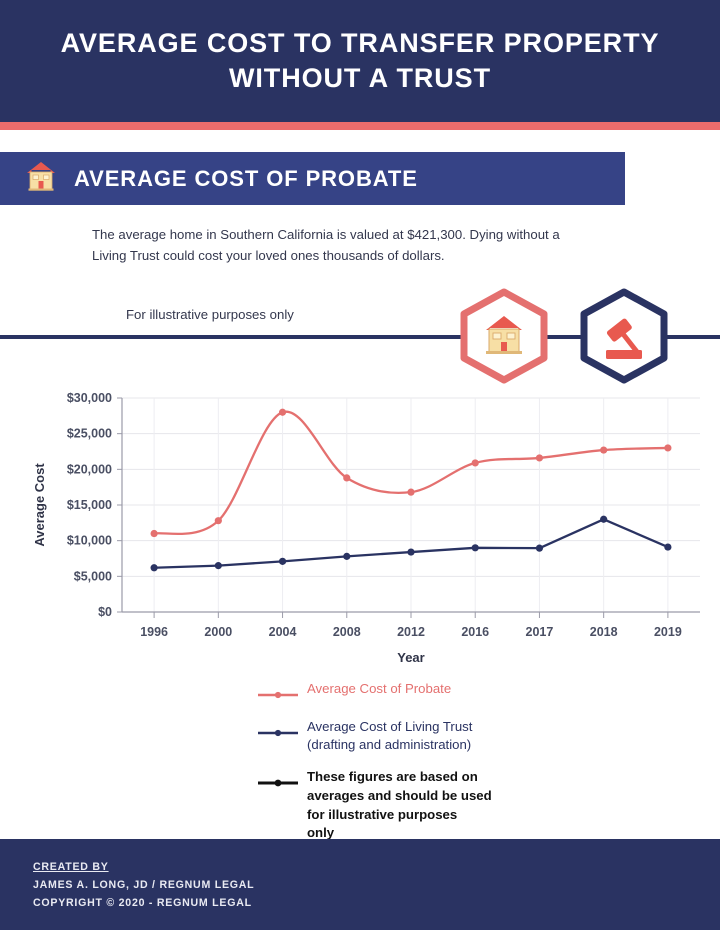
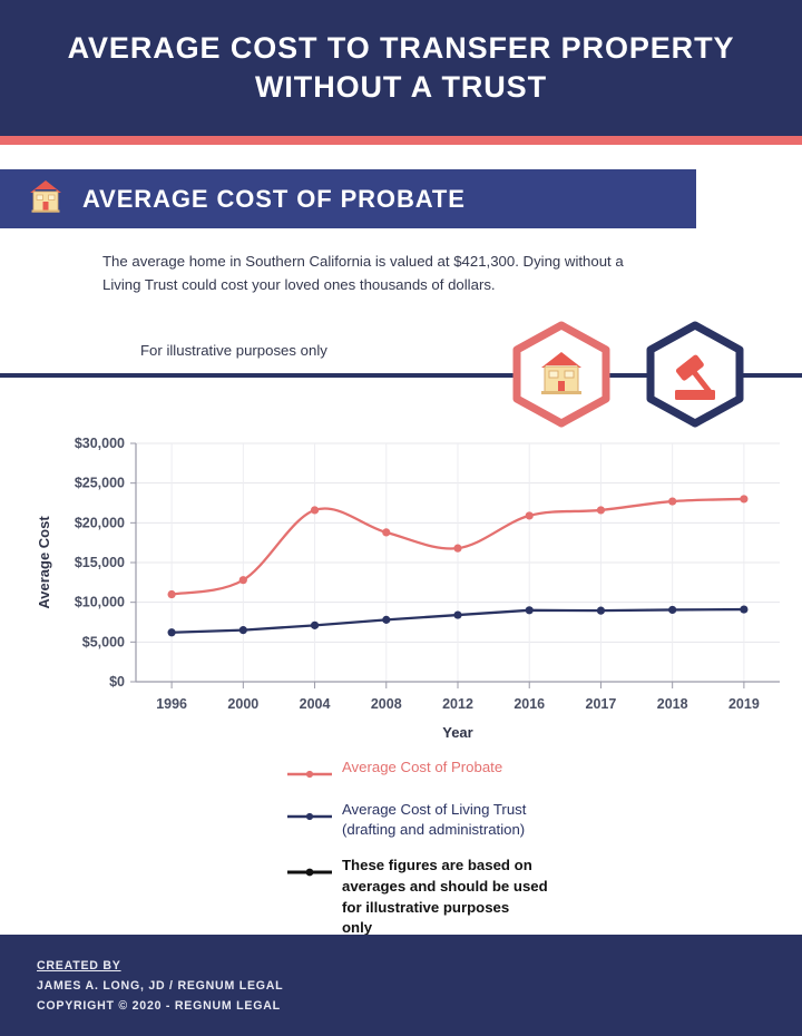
Average Cost of Probate/2004: $28000 -> $22000
Average Cost of Living Trust (drafting and administration)/2018: $13000 -> $9000
